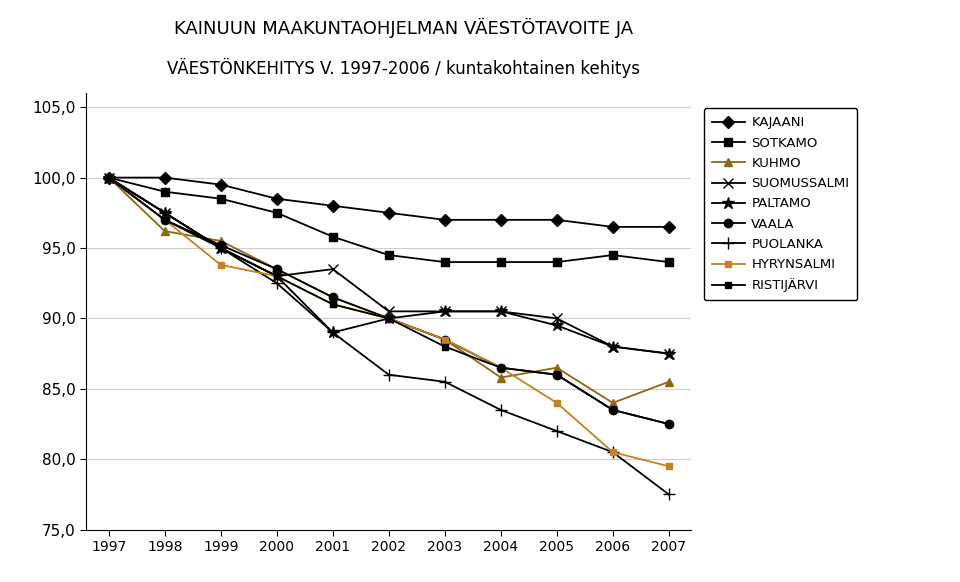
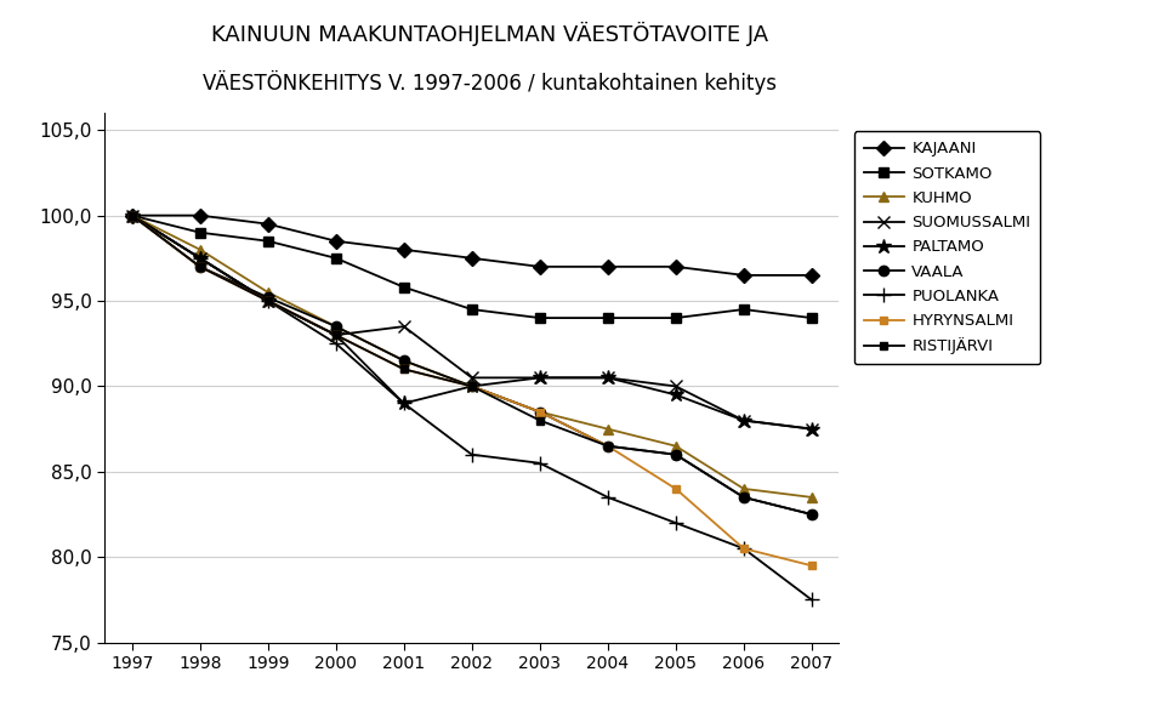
KUHMO/1998: 96,2 -> 98,0
HYRYNSALMI/1999: 93,8 -> 95,0
KUHMO/2004: 85,8 -> 87,5
KUHMO/2007: 85,5 -> 83,5
